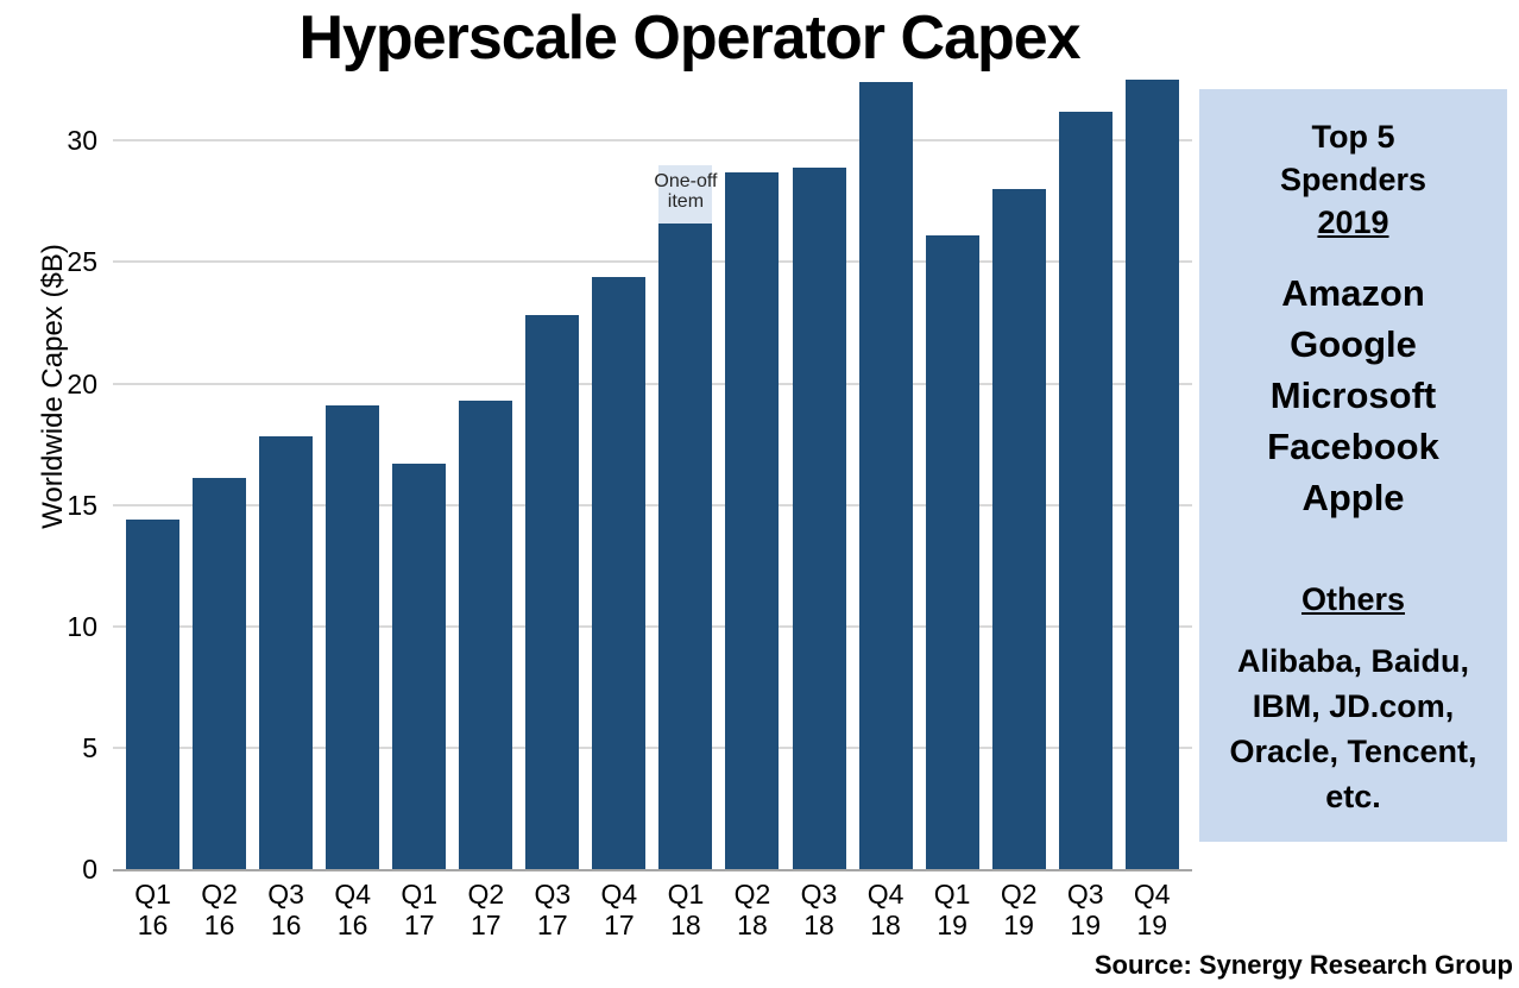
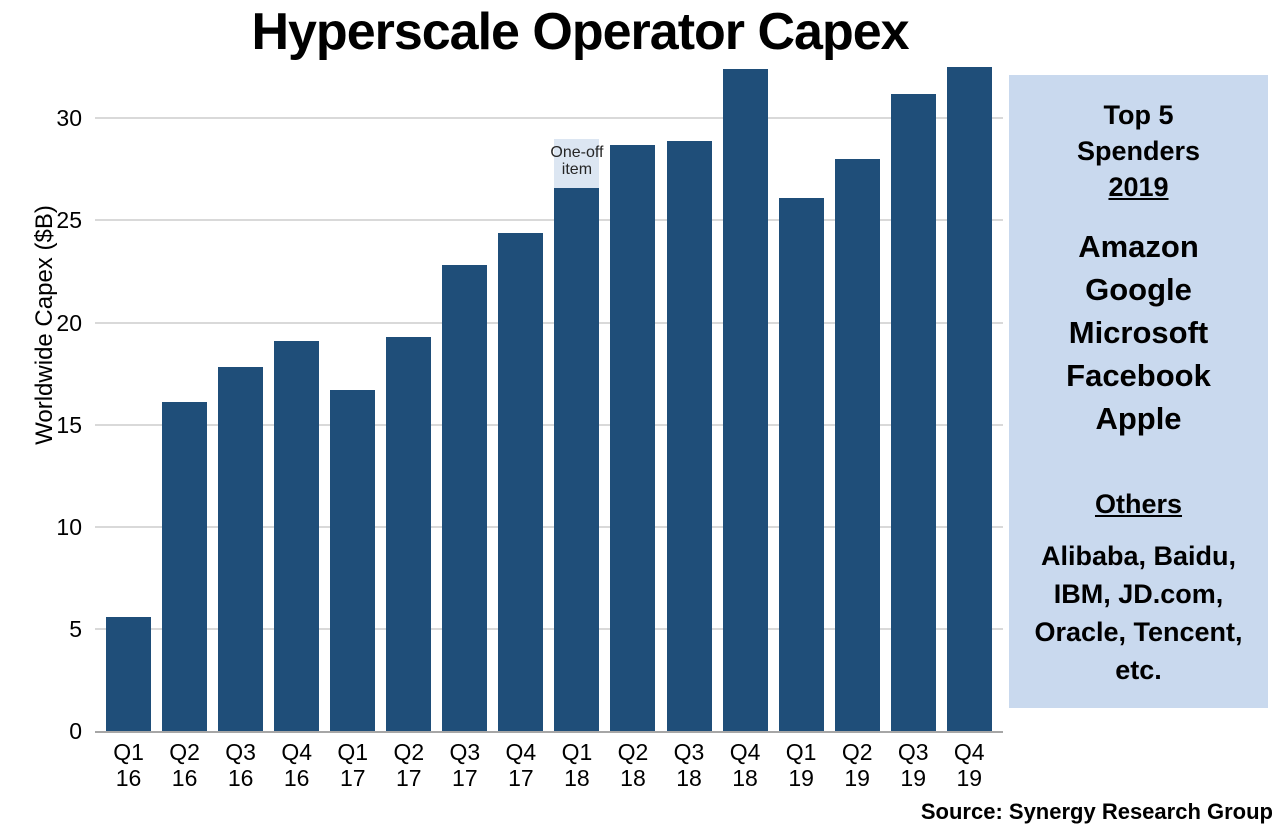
Q1 16: 14.4 -> 5.6
